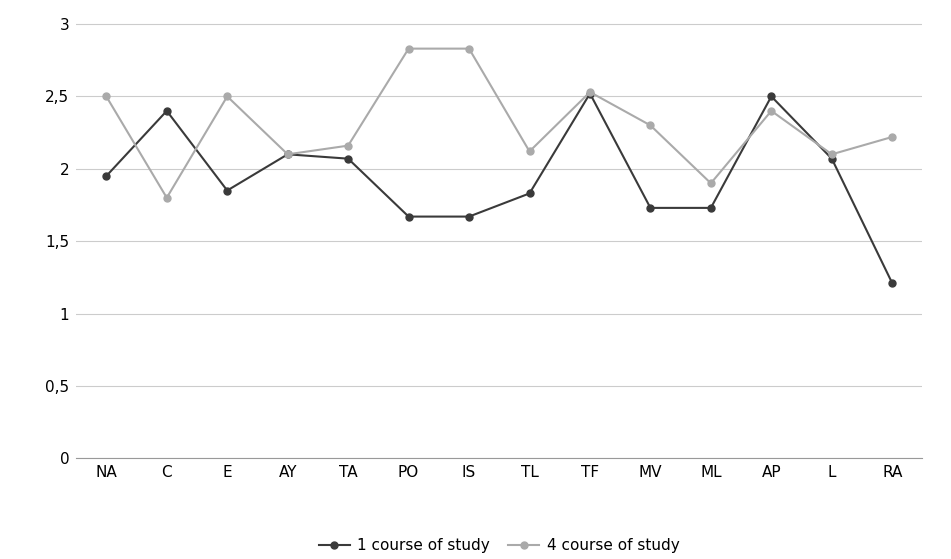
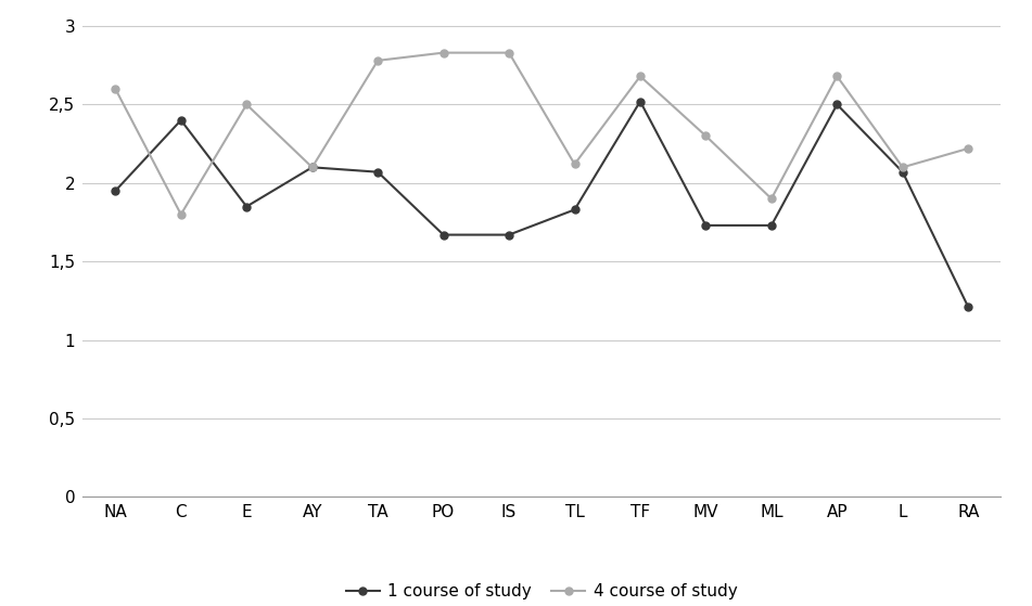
4 course of study/NA: 2,50 -> 2,60
4 course of study/TA: 2,16 -> 2,78
4 course of study/TF: 2,53 -> 2,68
4 course of study/AP: 2,40 -> 2,68
